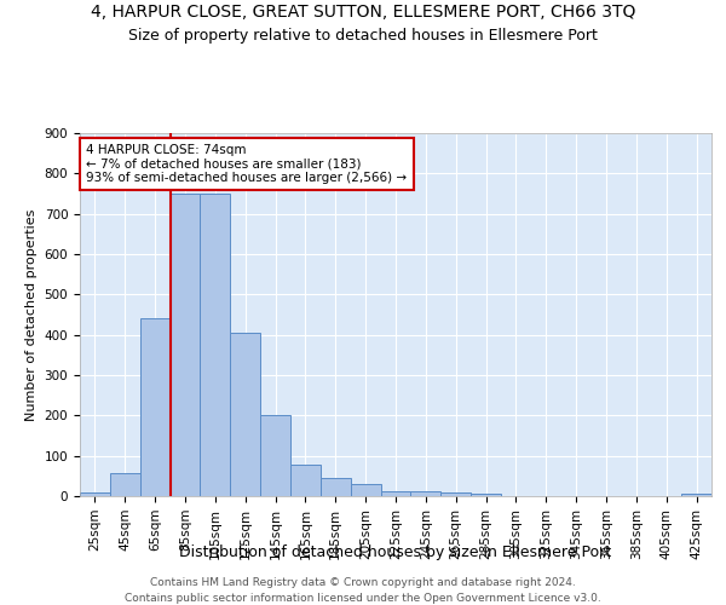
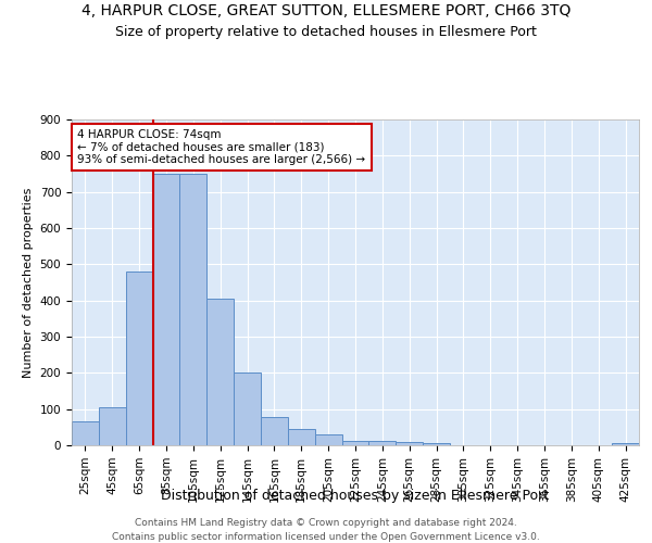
25sqm: 10 -> 65
45sqm: 58 -> 105
65sqm: 440 -> 480
